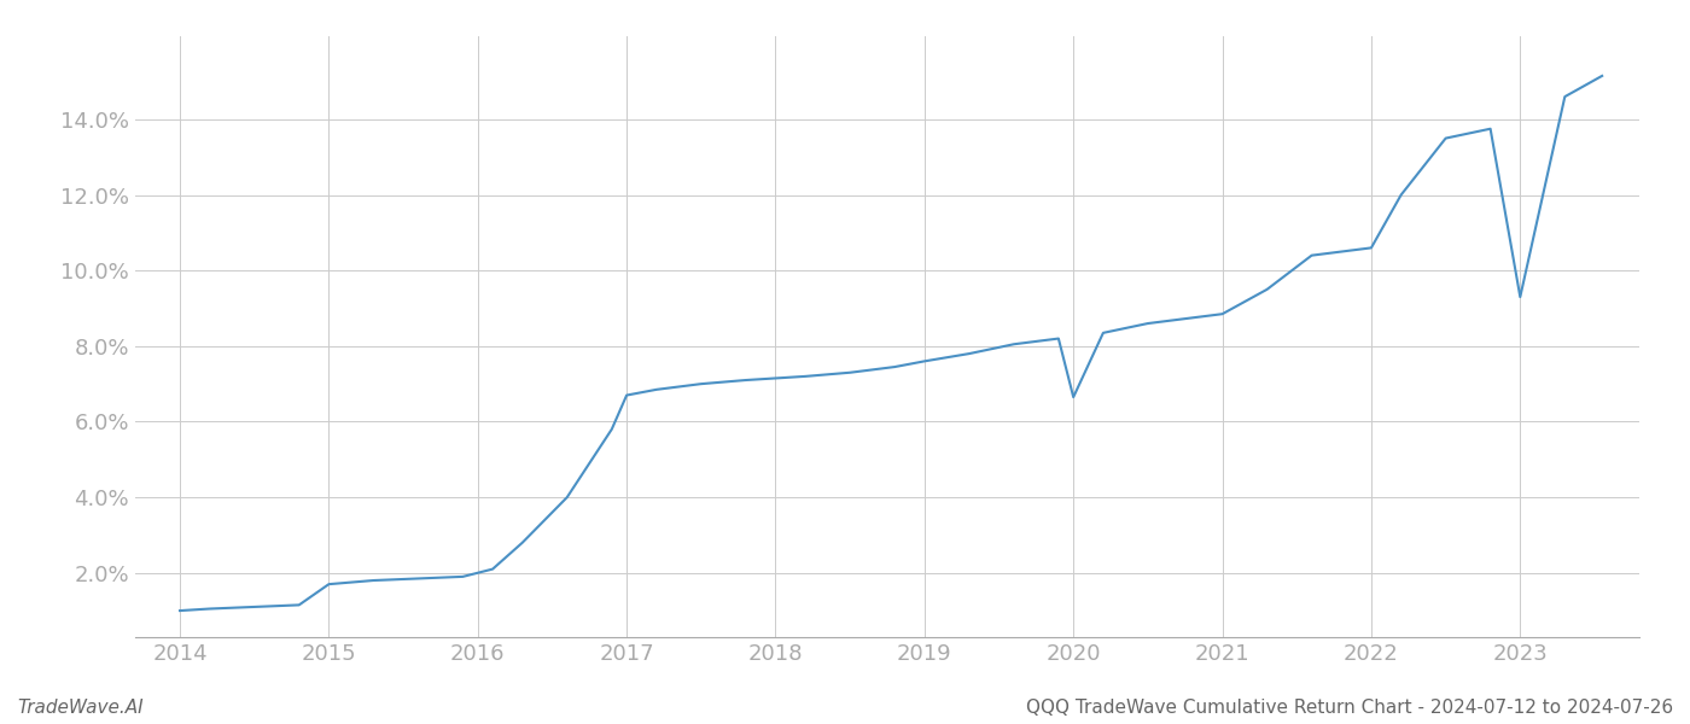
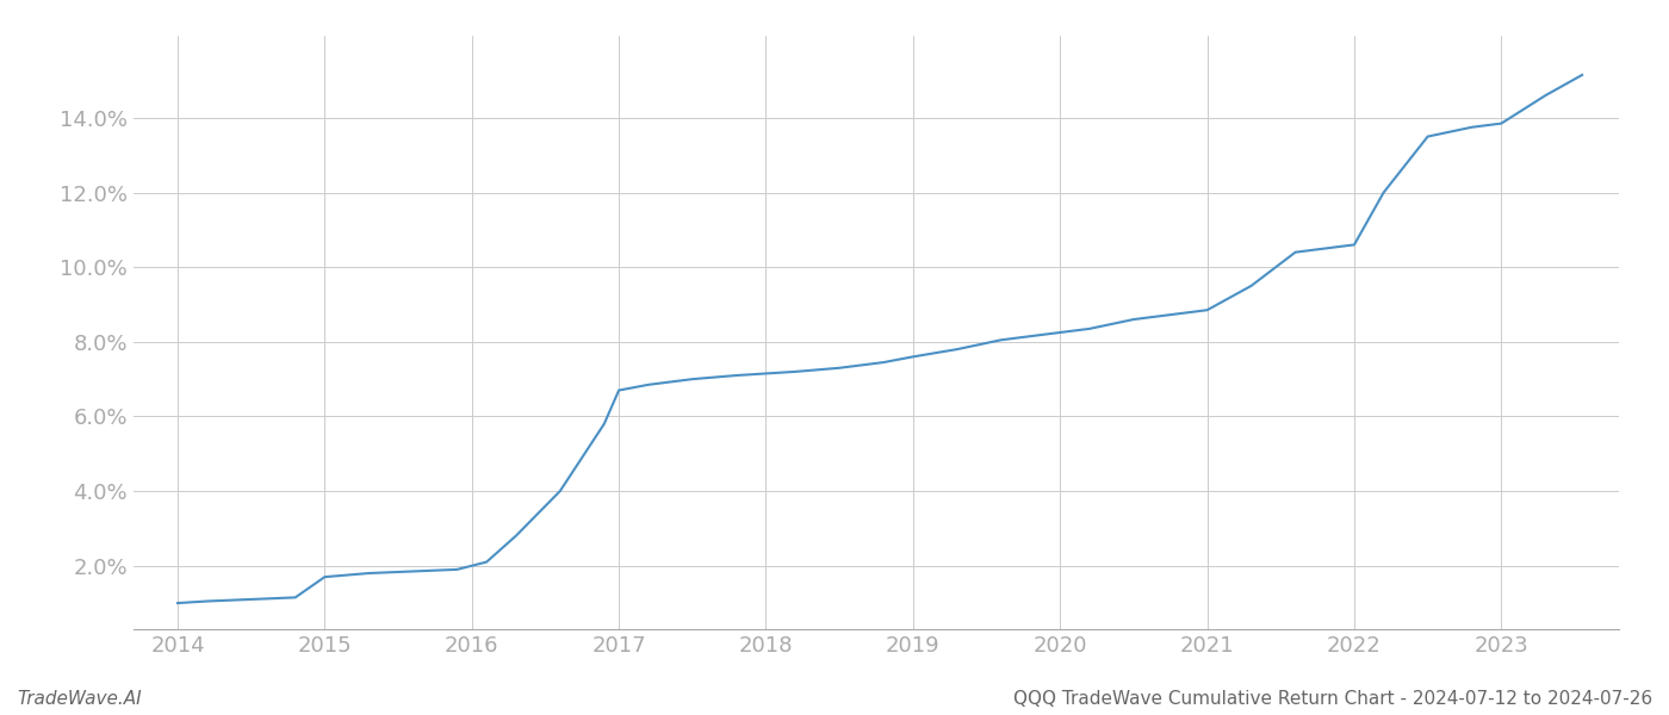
2020: 6.65% -> 8.25%
2023: 9.30% -> 13.85%
